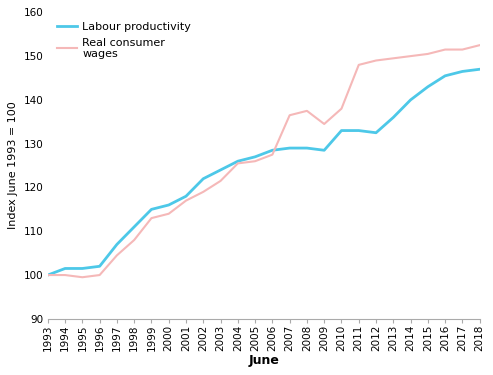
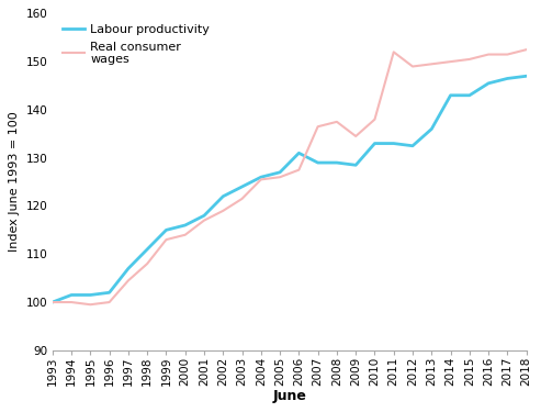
Labour productivity/2006: 128.5 -> 131.0
Real consumer wages/2011: 148.0 -> 152.0
Labour productivity/2014: 140.0 -> 143.0
